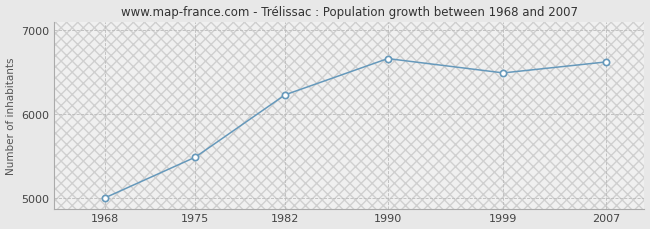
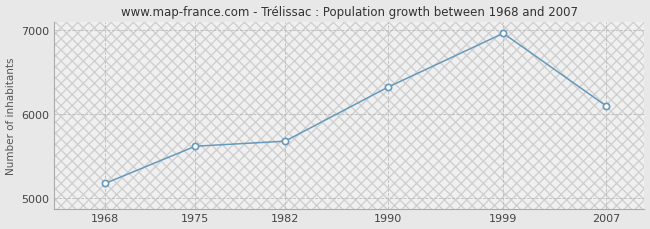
1968: 5010 -> 5180
1975: 5490 -> 5620
1982: 6230 -> 5680
1990: 6660 -> 6320
1999: 6490 -> 6960
2007: 6620 -> 6100
